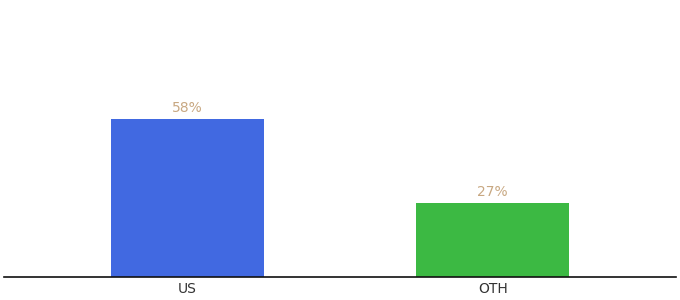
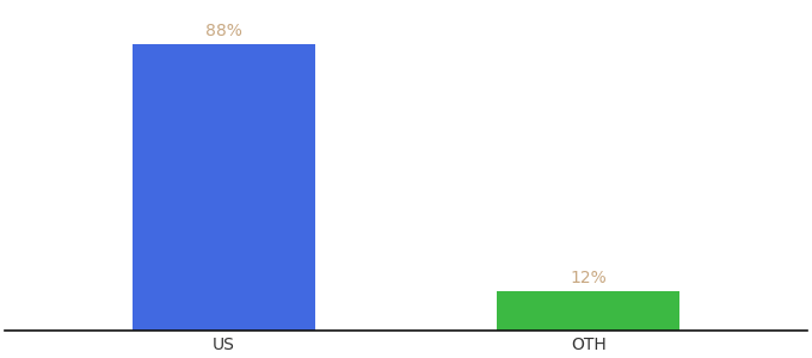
US: 58% -> 88%
OTH: 27% -> 12%
